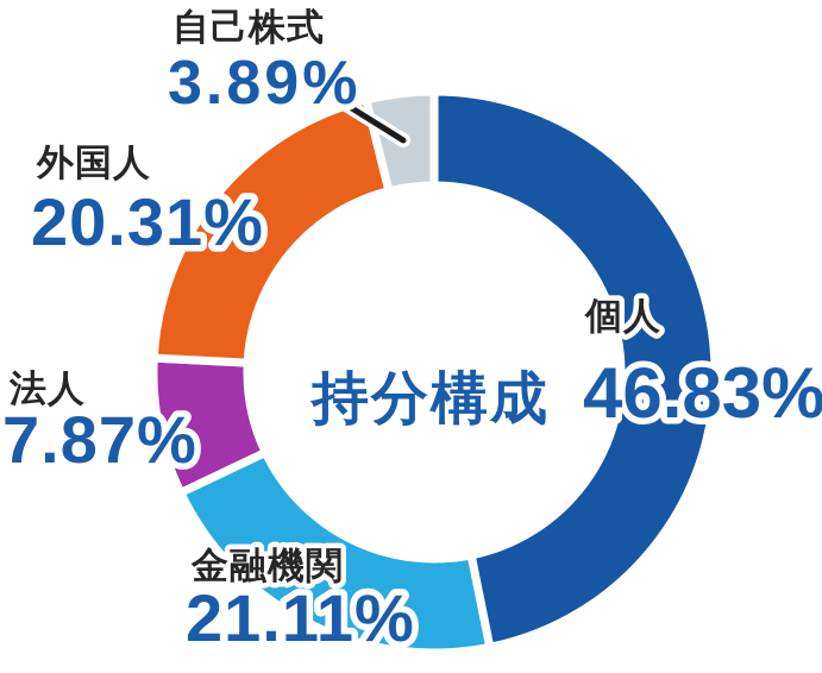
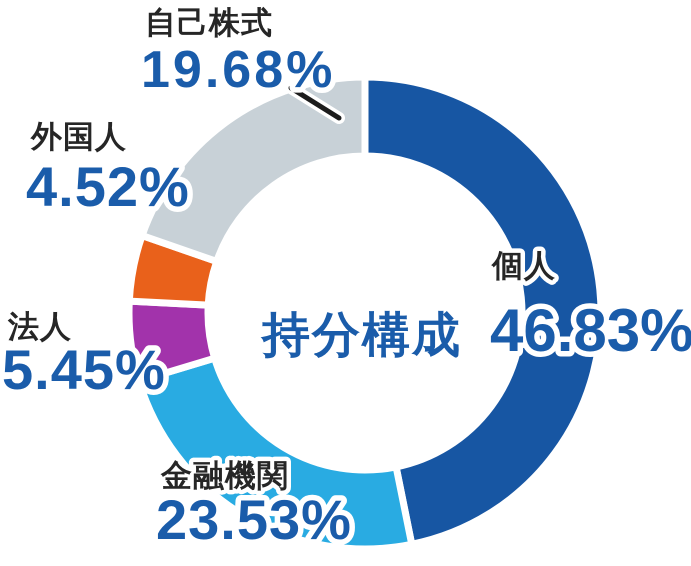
金融機関: 21.11% -> 23.53%
法人: 7.87% -> 5.45%
外国人: 20.31% -> 4.52%
自己株式: 3.89% -> 19.68%
